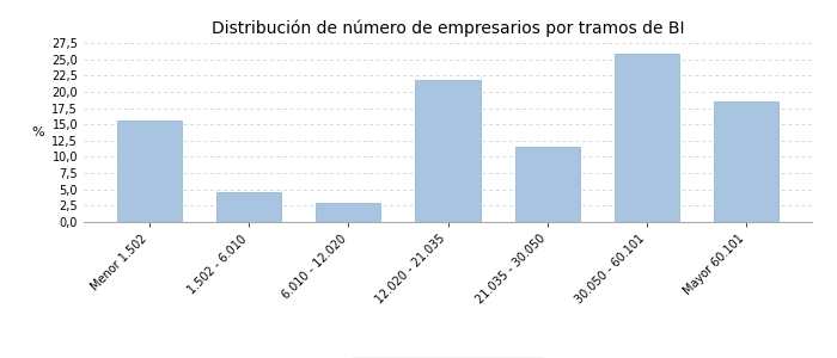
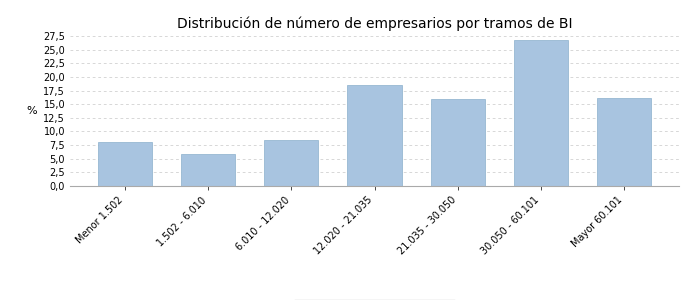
Menor 1.502: 15,6 -> 8,0
1.502 - 6.010: 4,6 -> 5,8
6.010 - 12.020: 3,0 -> 8,5
12.020 - 21.035: 21,8 -> 18,5
21.035 - 30.050: 11,6 -> 16,0
30.050 - 60.101: 25,8 -> 26,8
Mayor 60.101: 18,6 -> 16,1
